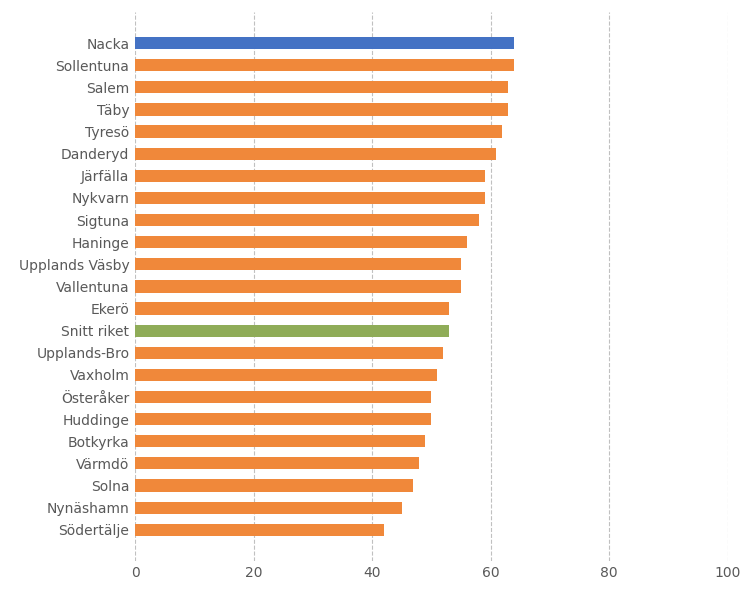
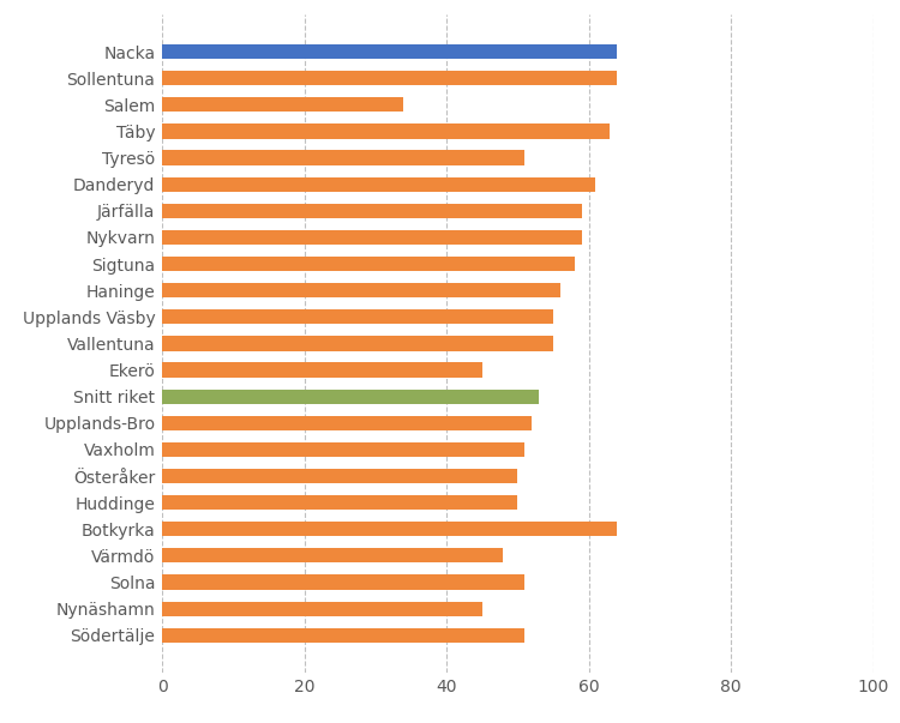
Salem: 63 -> 34
Tyresö: 62 -> 51
Ekerö: 53 -> 45
Botkyrka: 49 -> 64
Solna: 47 -> 51
Södertälje: 42 -> 51
